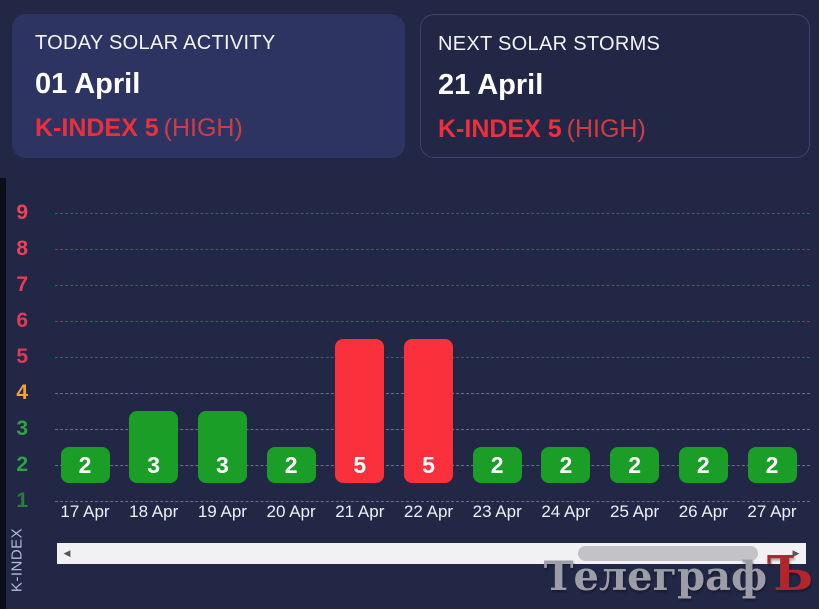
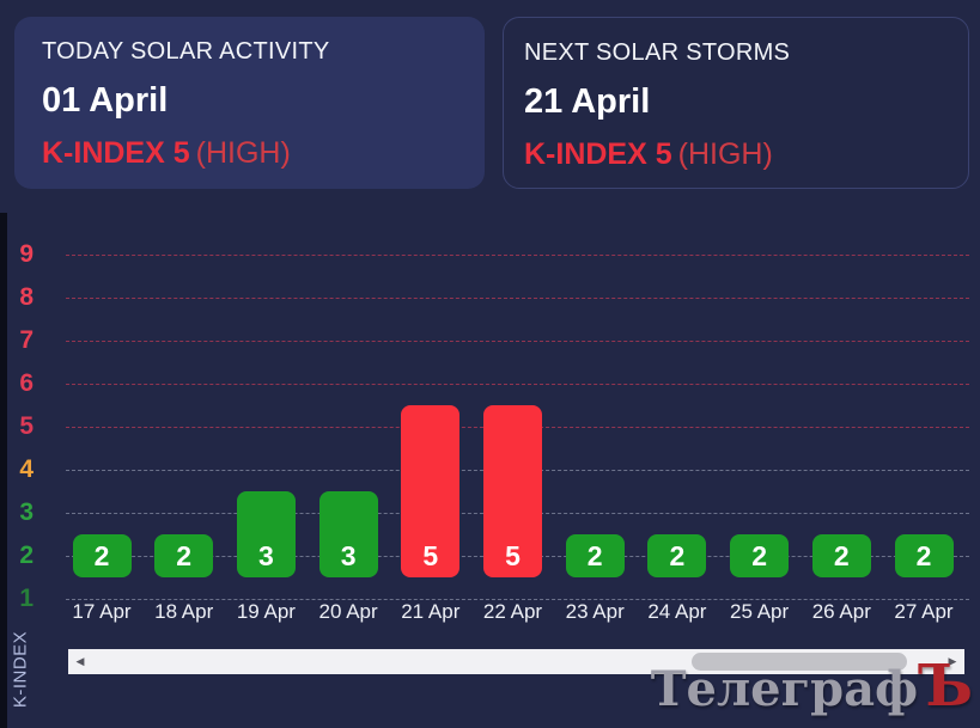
18 Apr: 3 -> 2
20 Apr: 2 -> 3
